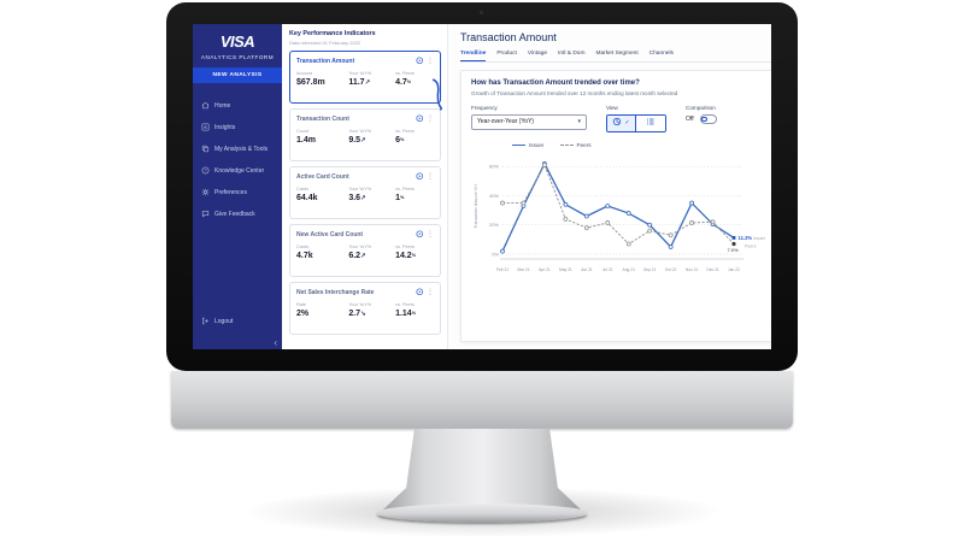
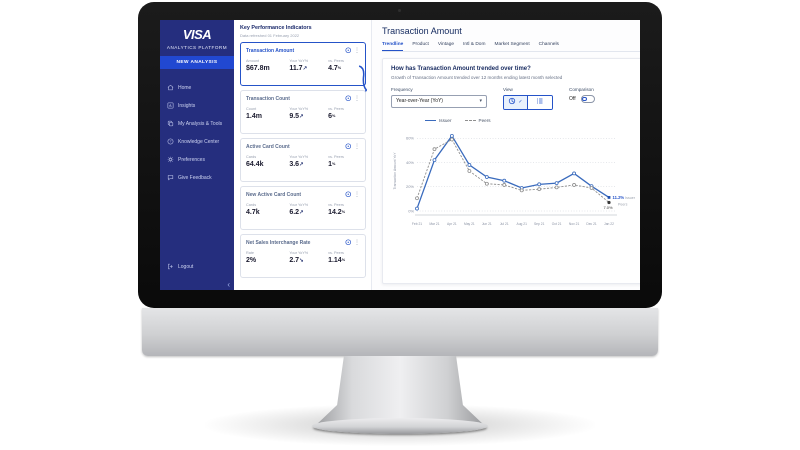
Peers/Feb 21: 35% -> 10%
Issuer/Mar 21: 33% -> 42%
Peers/Mar 21: 35% -> 51%
Peers/Apr 21: 61% -> 59%
Issuer/May 21: 34% -> 38%
Peers/May 21: 24% -> 33%
Issuer/Jun 21: 26% -> 28%
Peers/Jun 21: 18% -> 22%
Issuer/Jul 21: 33% -> 25%
Issuer/Aug 21: 28% -> 19%
Peers/Aug 21: 7% -> 17%
Issuer/Sep 21: 20% -> 22%
Peers/Sep 21: 16% -> 18%
Issuer/Oct 21: 5% -> 23%
Peers/Oct 21: 13% -> 20%
Issuer/Nov 21: 35% -> 31%
Peers/Dec 21: 22% -> 19%
